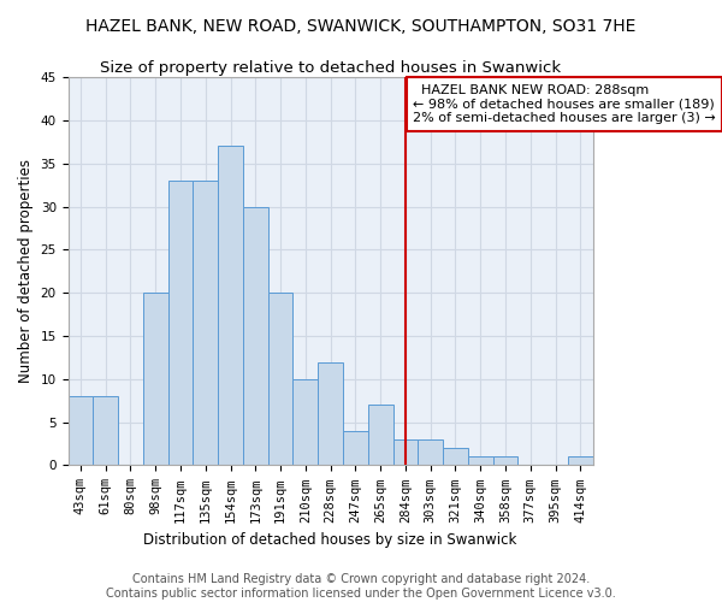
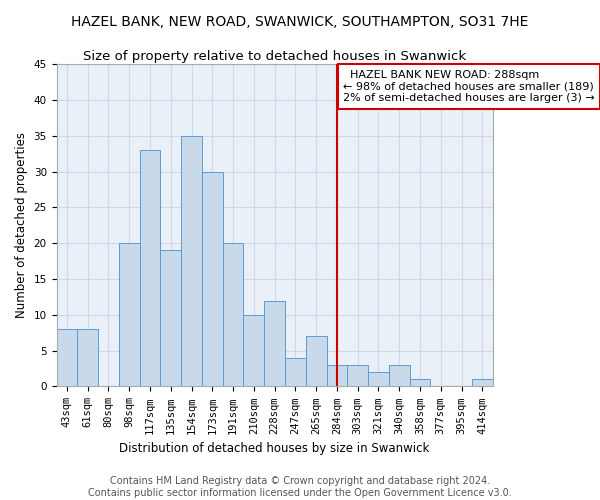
135sqm: 33 -> 19
154sqm: 37 -> 35
340sqm: 1 -> 3
